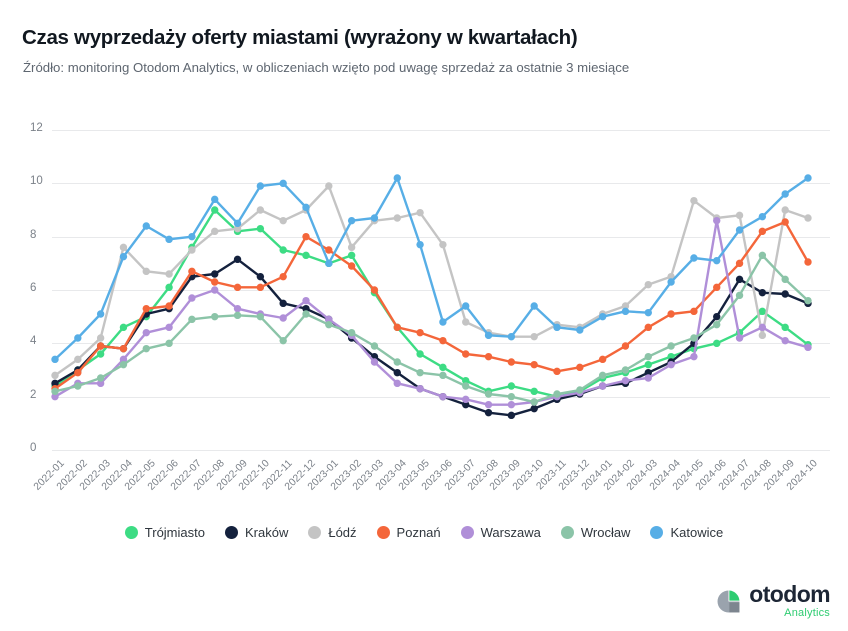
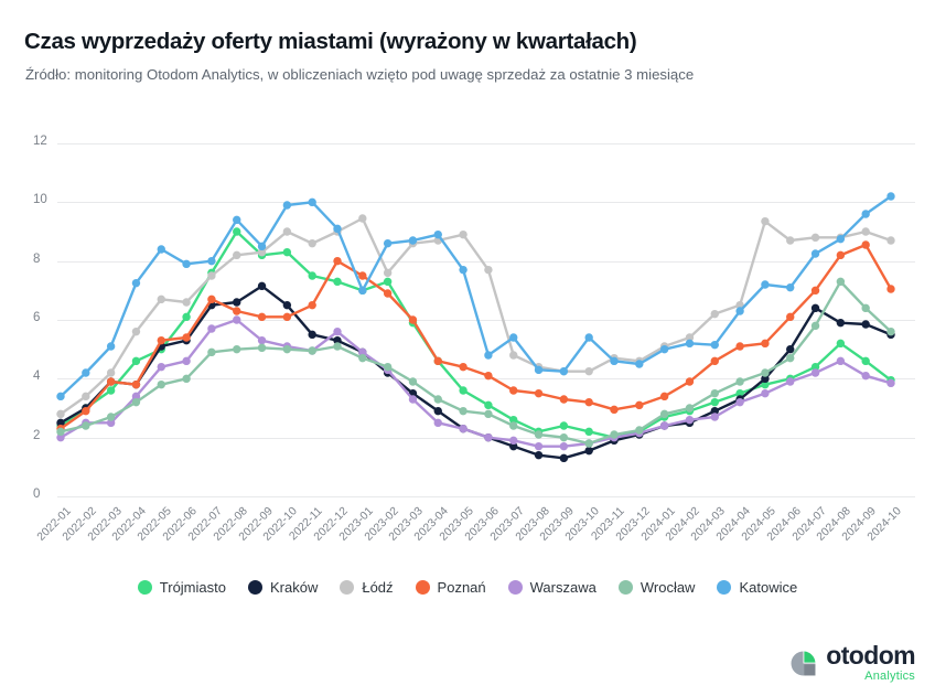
Łódź/2022-04: 7.6 -> 5.6
Wrocław/2022-11: 4.1 -> 5.0
Łódź/2023-01: 9.9 -> 9.4
Katowice/2023-04: 10.2 -> 8.9
Warszawa/2024-06: 8.6 -> 3.9
Łódź/2024-08: 4.3 -> 8.8
